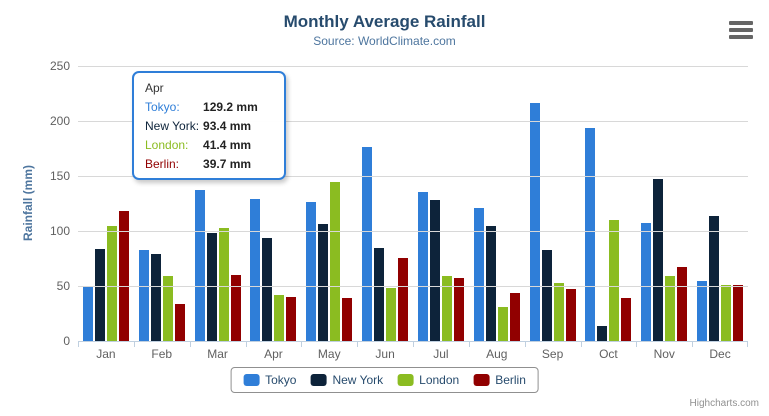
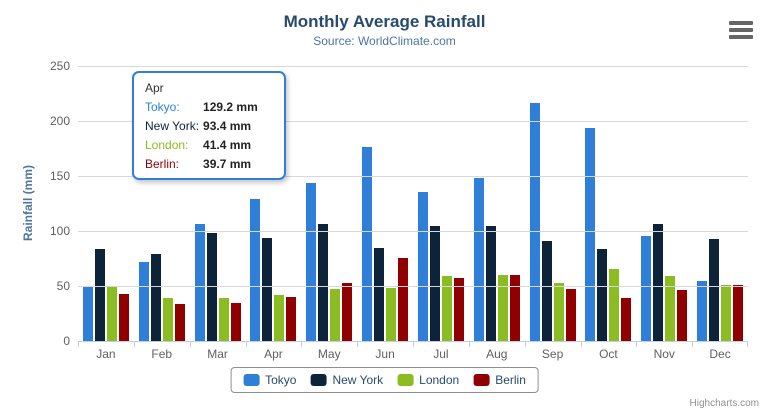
London/Jan: 105 -> 49
Berlin/Jan: 118 -> 42
Tokyo/Feb: 83 -> 72
London/Feb: 59 -> 39
Tokyo/Mar: 137 -> 106
London/Mar: 103 -> 39
Berlin/Mar: 60 -> 34
Tokyo/May: 126 -> 144
London/May: 145 -> 47
Berlin/May: 39 -> 53
New York/Jul: 128 -> 105
Tokyo/Aug: 121 -> 148
London/Aug: 31 -> 60
Berlin/Aug: 44 -> 60
New York/Sep: 83 -> 91
New York/Oct: 14 -> 84
London/Oct: 110 -> 65
Tokyo/Nov: 107 -> 96
New York/Nov: 147 -> 107
Berlin/Nov: 67 -> 47
New York/Dec: 114 -> 92
